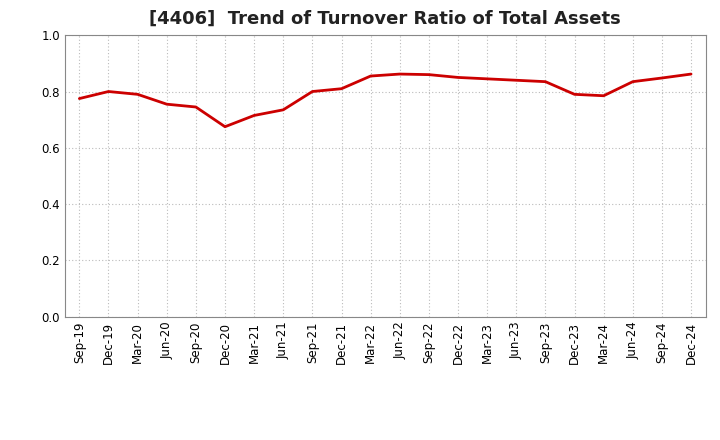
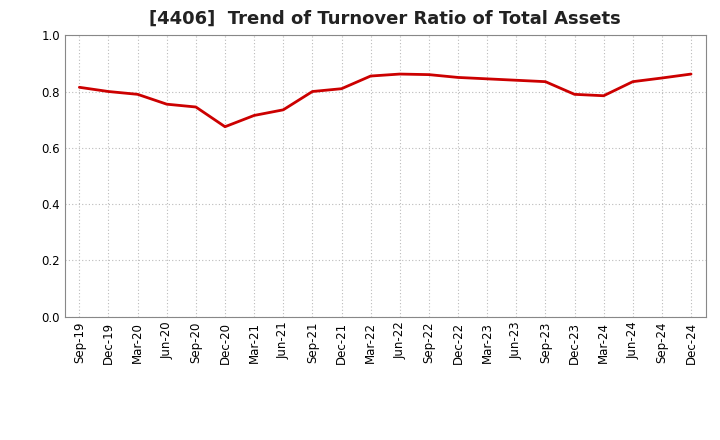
Sep-19: 0.775 -> 0.815
